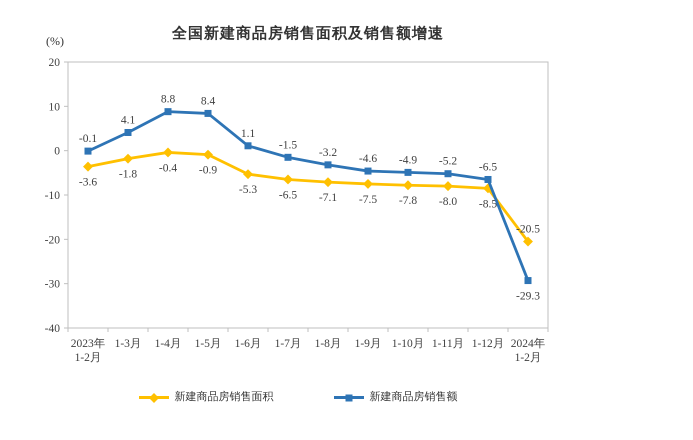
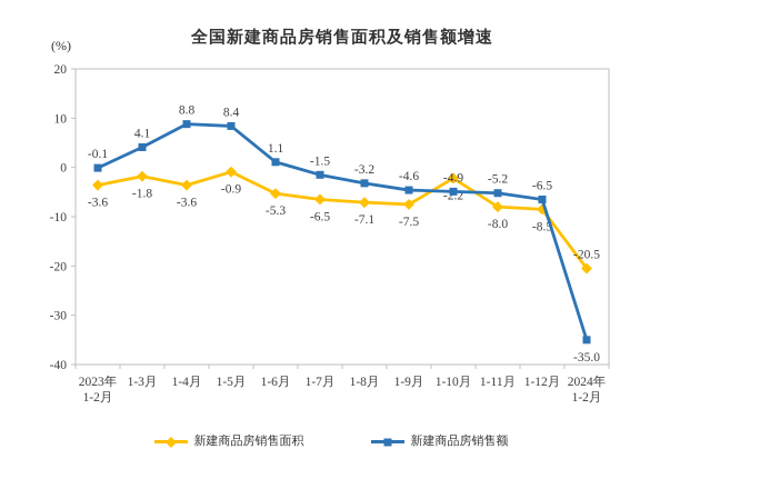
新建商品房销售面积/1-4月: -0.4 -> -3.6
新建商品房销售面积/1-10月: -7.8 -> -2.2
新建商品房销售额/2024年 1-2月: -29.3 -> -35.0
